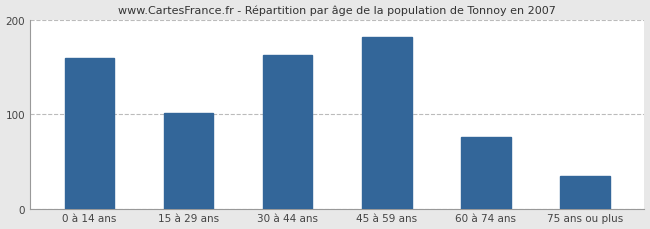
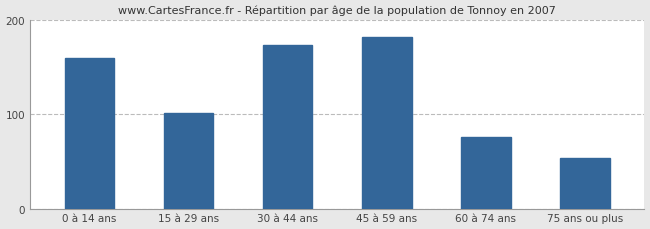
30 à 44 ans: 163 -> 174
75 ans ou plus: 35 -> 54
